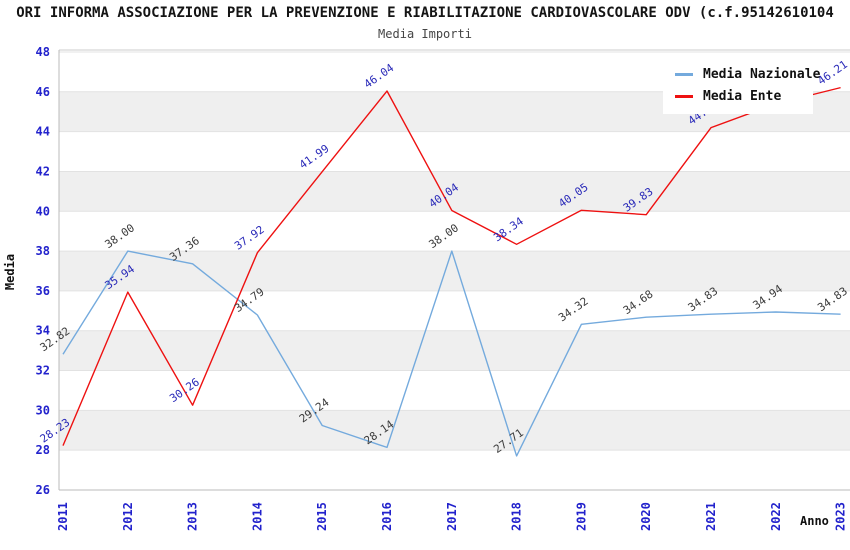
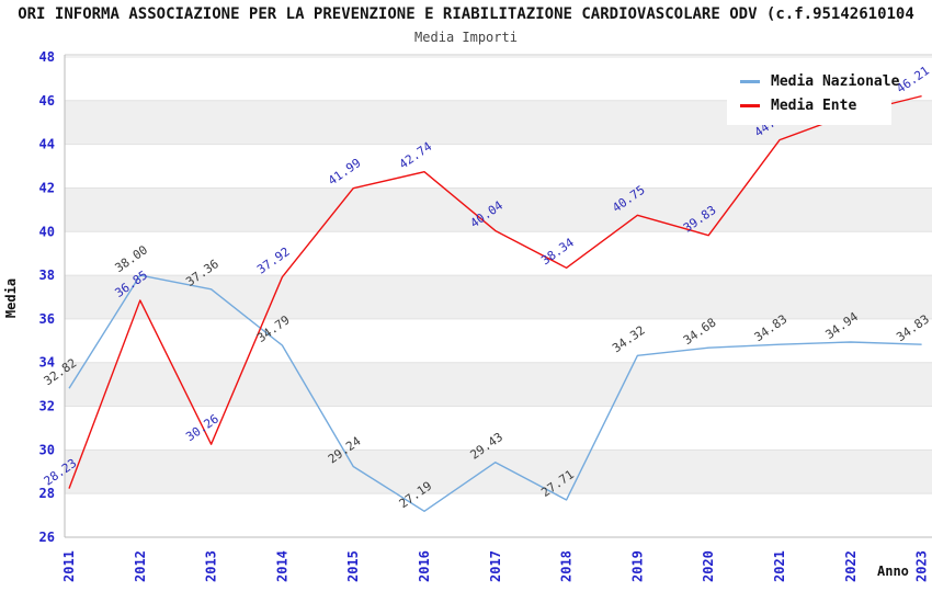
Media Ente/2012: 35.94 -> 36.85
Media Nazionale/2016: 28.14 -> 27.19
Media Ente/2016: 46.04 -> 42.74
Media Nazionale/2017: 38.00 -> 29.43
Media Ente/2019: 40.05 -> 40.75
